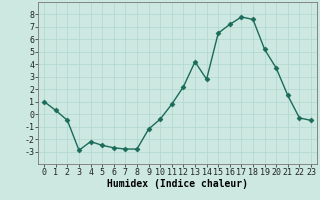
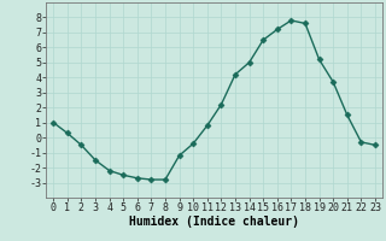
3: -2.9 -> -1.5
14: 2.8 -> 5.0
